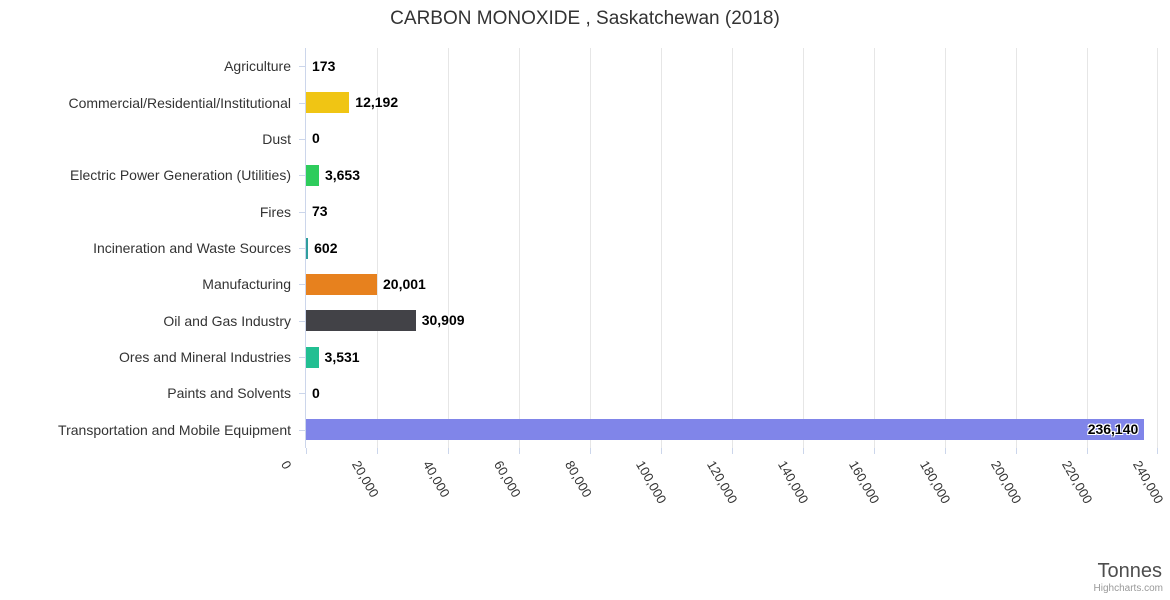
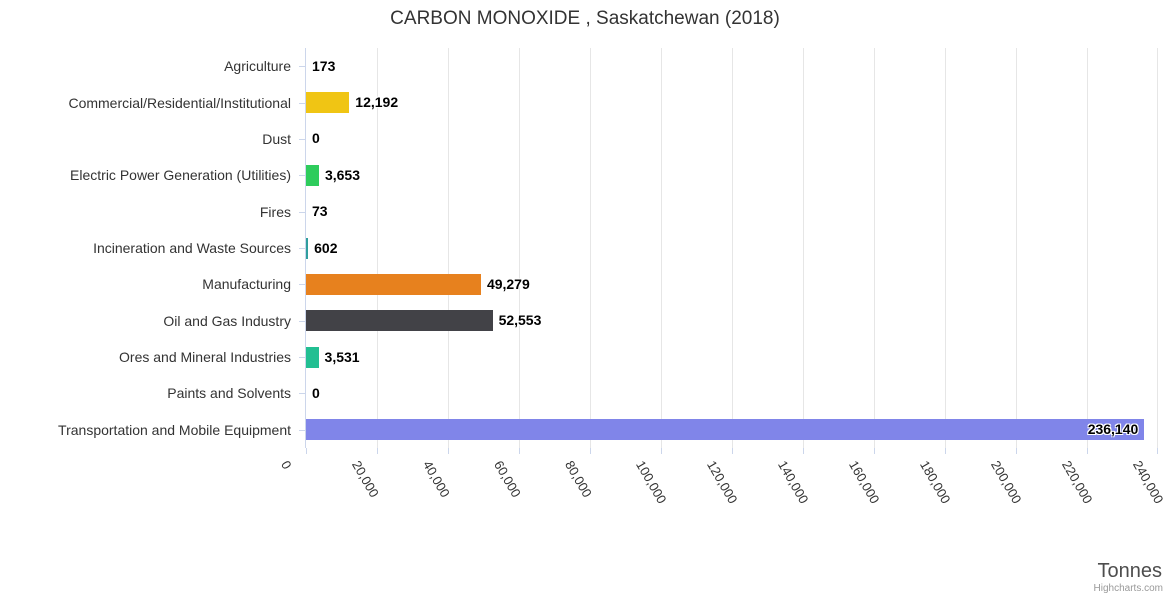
Manufacturing: 20,001 -> 49,279
Oil and Gas Industry: 30,909 -> 52,553
